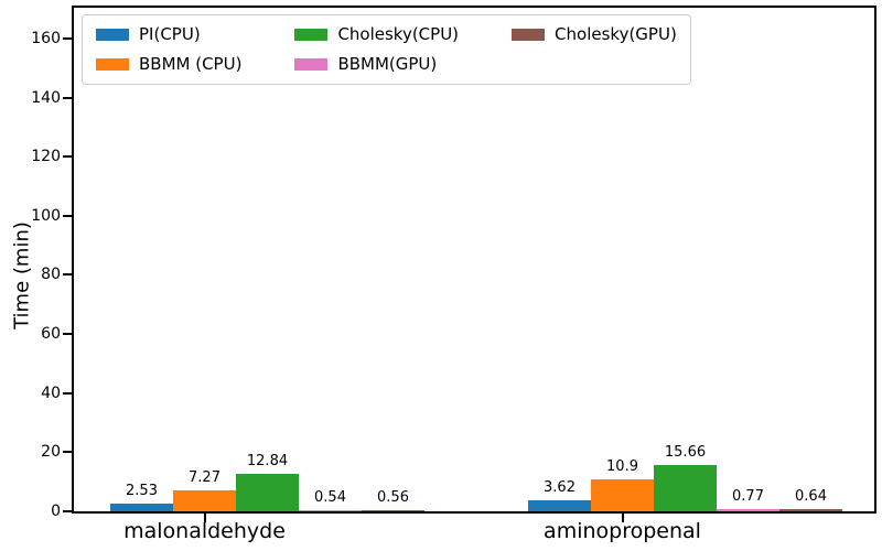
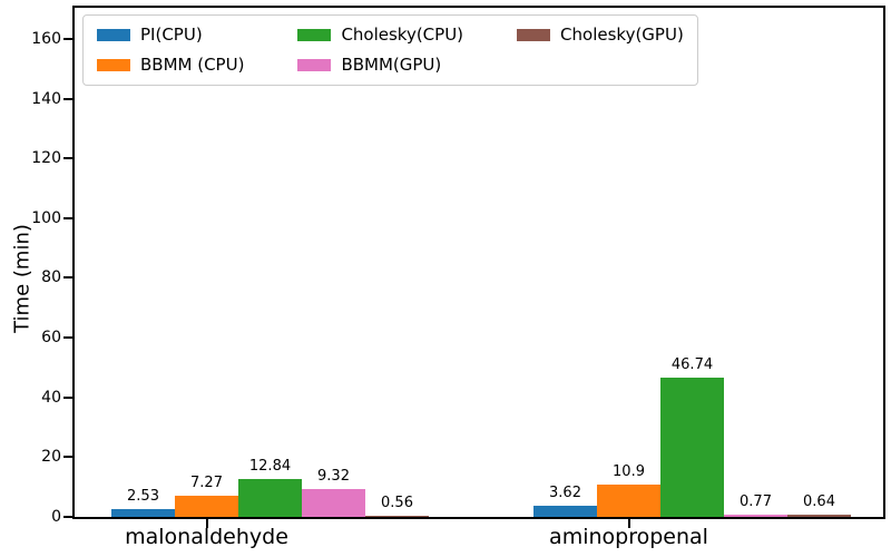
BBMM(GPU)/malonaldehyde: 0.54 -> 9.32
Cholesky(CPU)/aminopropenal: 15.66 -> 46.74
